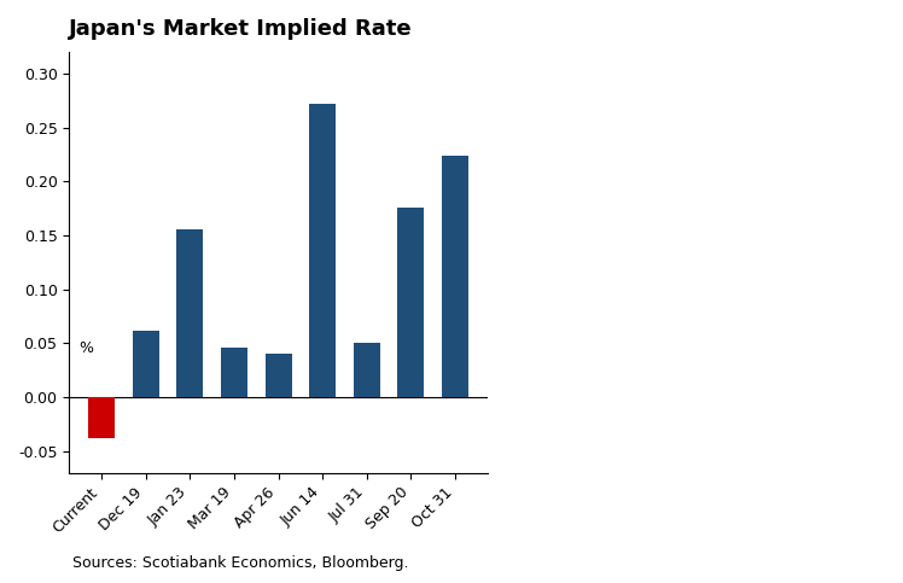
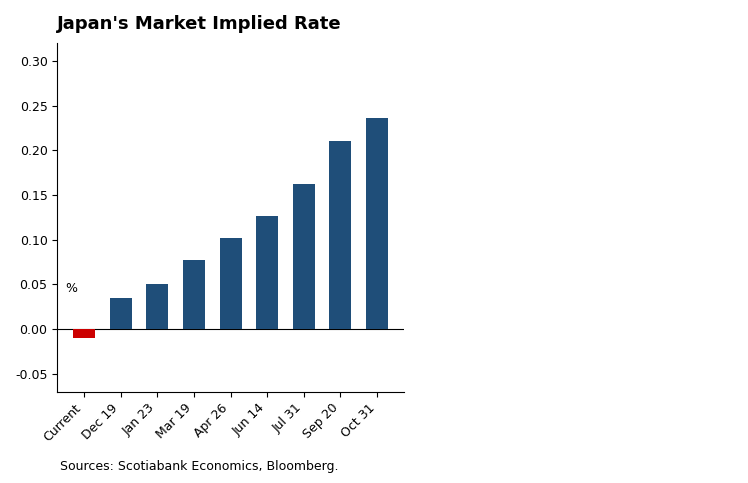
Current: -0.038 -> -0.010
Dec 19: 0.062 -> 0.035
Jan 23: 0.156 -> 0.050
Mar 19: 0.046 -> 0.077
Apr 26: 0.040 -> 0.102
Jun 14: 0.272 -> 0.127
Jul 31: 0.050 -> 0.162
Sep 20: 0.176 -> 0.210
Oct 31: 0.224 -> 0.236
